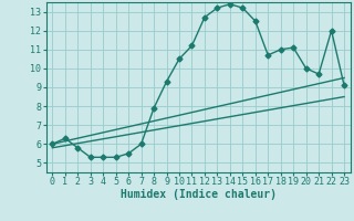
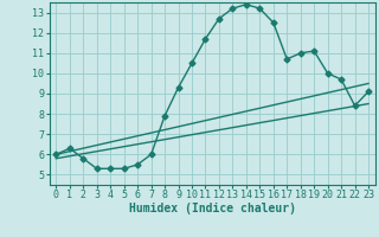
11: 11.2 -> 11.7
22: 12.0 -> 8.4
